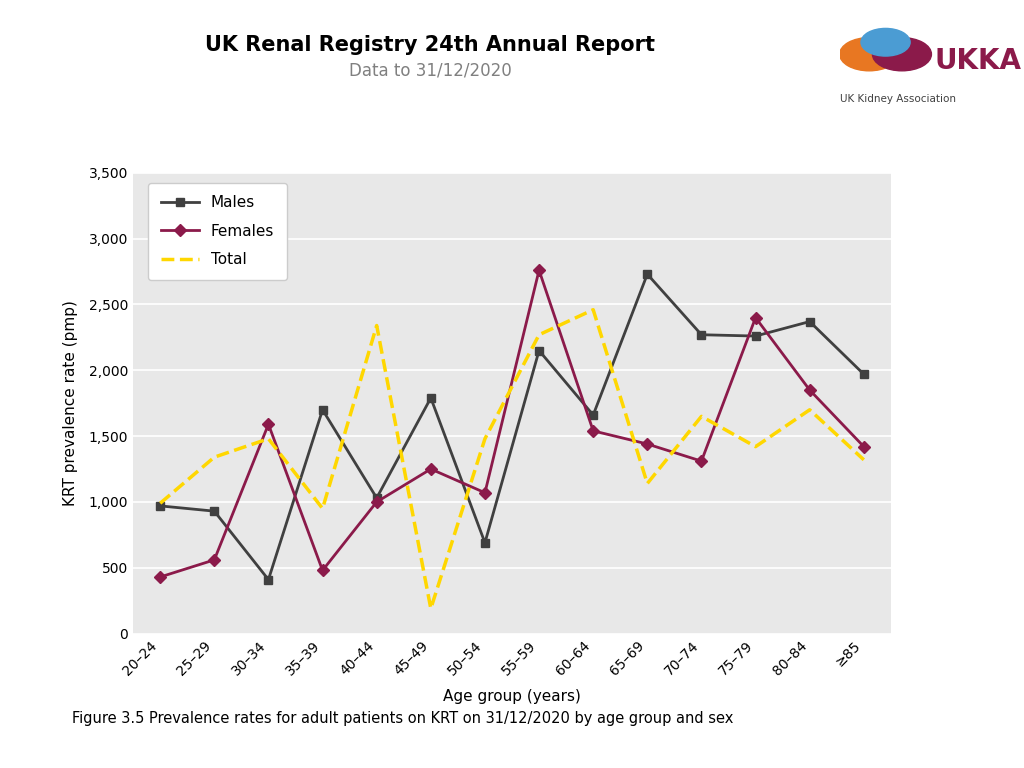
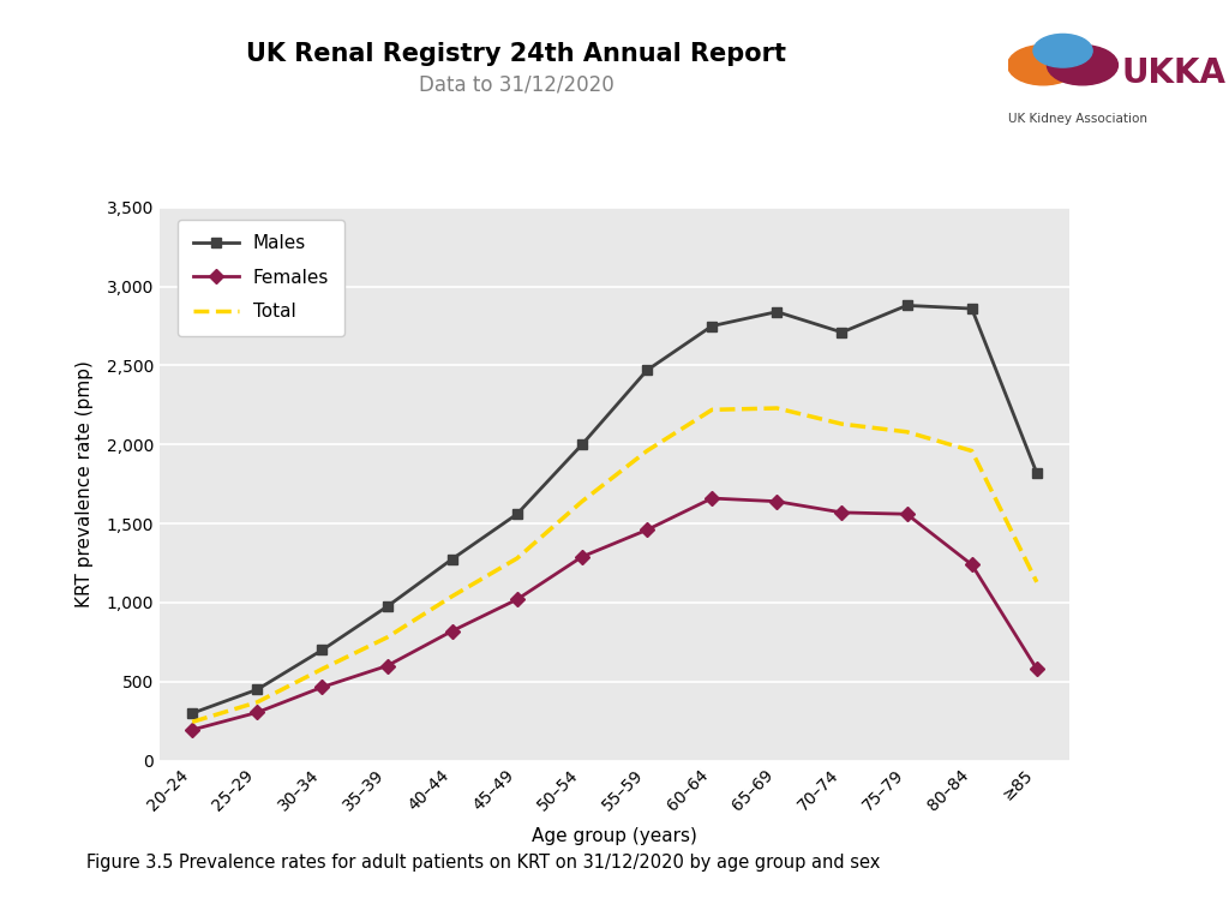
Males/20–24: 970 -> 300
Females/20–24: 430 -> 200
Total/20–24: 990 -> 240
Males/25–29: 930 -> 450
Females/25–29: 560 -> 300
Total/25–29: 1,340 -> 370
Males/30–34: 410 -> 700
Females/30–34: 1,590 -> 460
Total/30–34: 1,480 -> 580
Males/35–39: 1,700 -> 980
Females/35–39: 480 -> 600
Total/35–39: 950 -> 780
Males/40–44: 1,030 -> 1,280
Females/40–44: 1,000 -> 820
Total/40–44: 2,340 -> 1,040
Males/45–49: 1,790 -> 1,560
Females/45–49: 1,250 -> 1,020
Total/45–49: 190 -> 1,280
Males/50–54: 690 -> 2,000
Females/50–54: 1,070 -> 1,290
Total/50–54: 1,480 -> 1,640
Males/55–59: 2,150 -> 2,470
Females/55–59: 2,760 -> 1,460
Total/55–59: 2,270 -> 1,960
Males/60–64: 1,660 -> 2,750
Females/60–64: 1,540 -> 1,660
Total/60–64: 2,460 -> 2,220
Males/65–69: 2,730 -> 2,840
Females/65–69: 1,440 -> 1,640
Total/65–69: 1,140 -> 2,230
Males/70–74: 2,270 -> 2,710
Females/70–74: 1,310 -> 1,570
Total/70–74: 1,650 -> 2,130
Males/75–79: 2,260 -> 2,880
Females/75–79: 2,400 -> 1,560
Total/75–79: 1,420 -> 2,080
Males/80–84: 2,370 -> 2,860
Females/80–84: 1,850 -> 1,240
Total/80–84: 1,700 -> 1,960
Males/≥85: 1,970 -> 1,820
Females/≥85: 1,420 -> 580
Total/≥85: 1,320 -> 1,130
